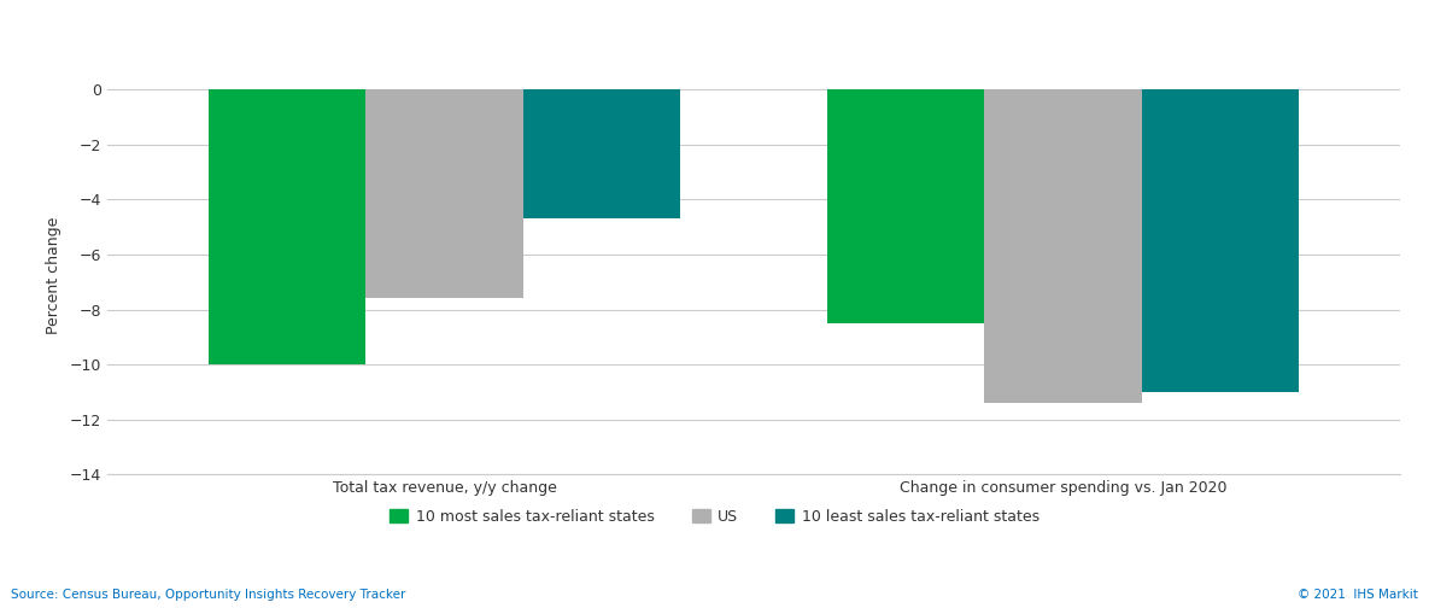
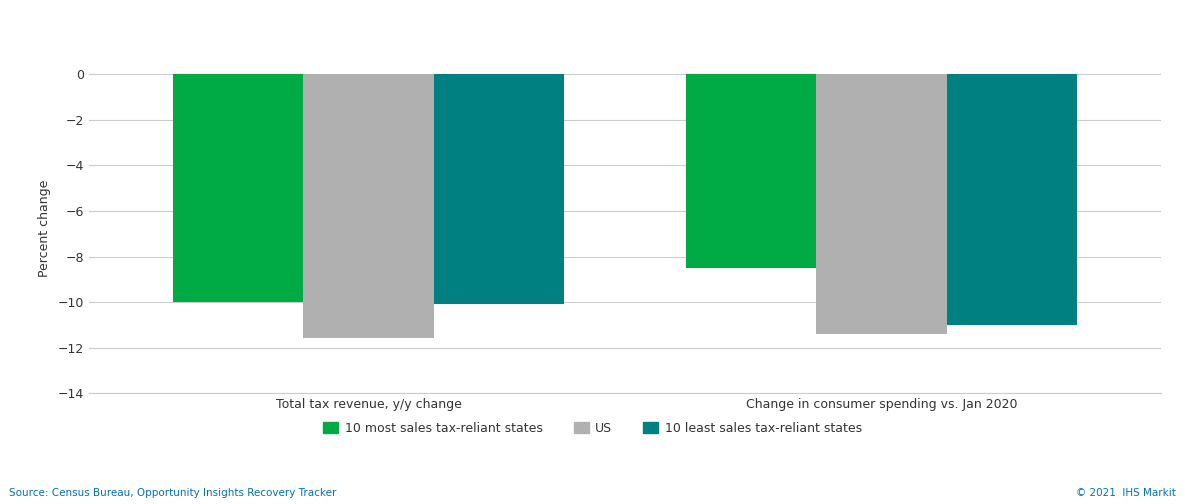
US/Total tax revenue, y/y change: -7.6 -> -11.6
10 least sales tax-reliant states/Total tax revenue, y/y change: -4.7 -> -10.1
